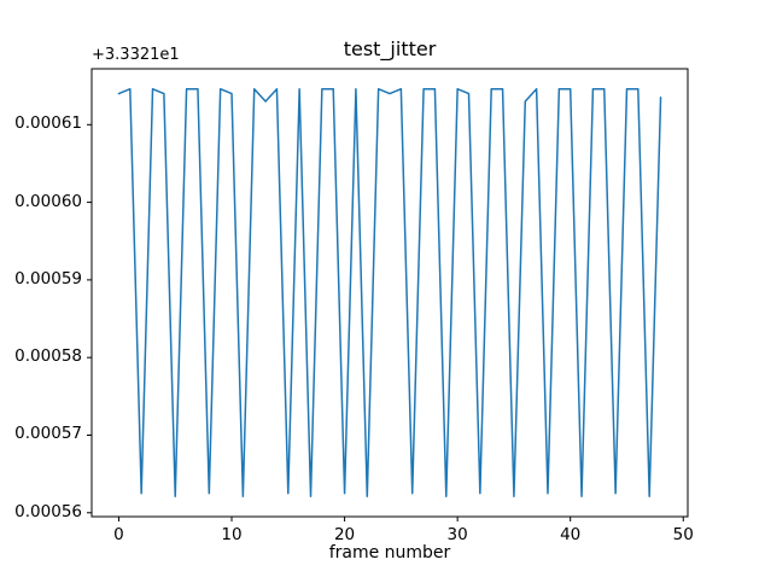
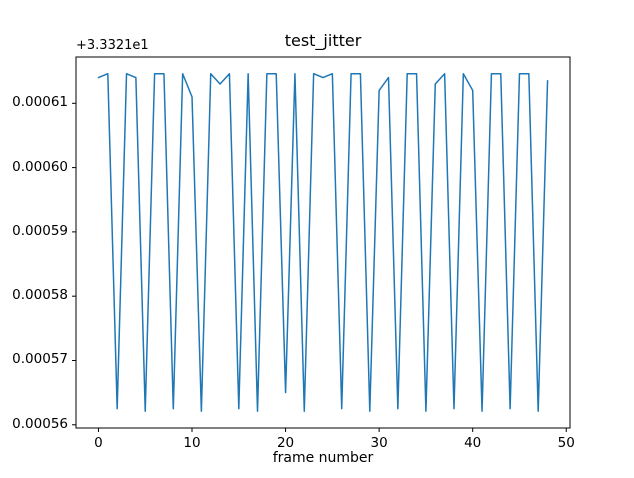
10: 0.000614 -> 0.000611
20: 0.000562 -> 0.000565
30: 0.000615 -> 0.000612
40: 0.000615 -> 0.000612
